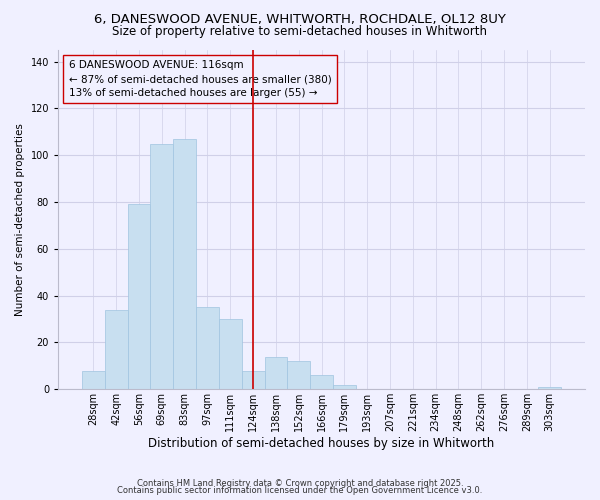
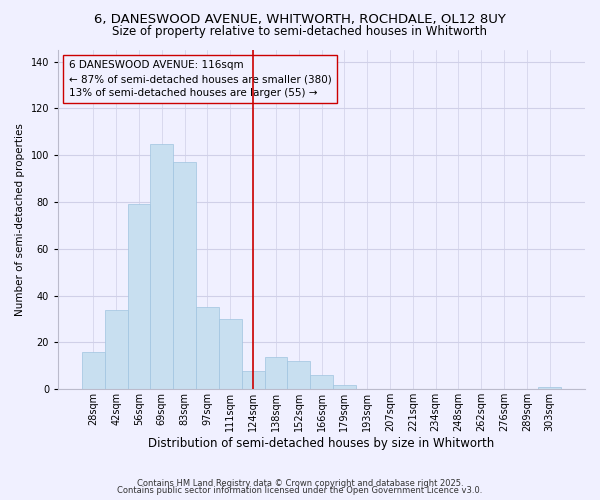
28sqm: 8 -> 16
83sqm: 107 -> 97
